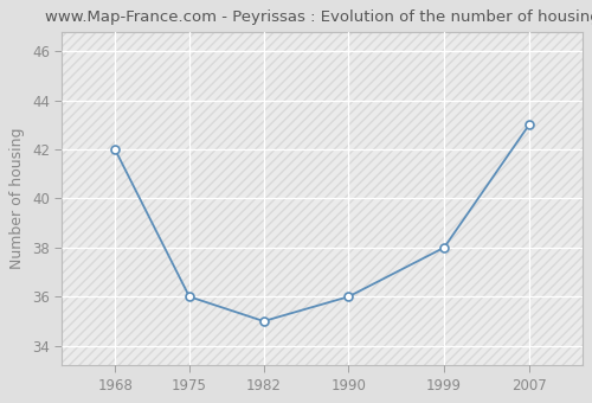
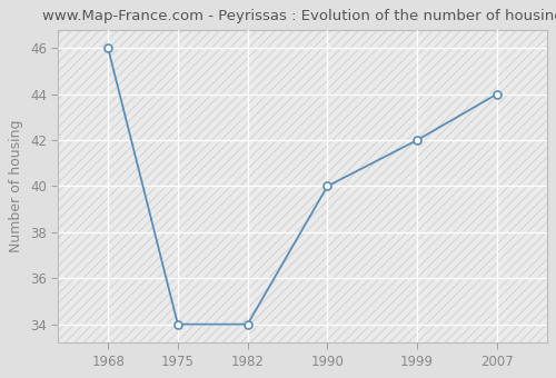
1968: 42 -> 46
1975: 36 -> 34
1982: 35 -> 34
1990: 36 -> 40
1999: 38 -> 42
2007: 43 -> 44
